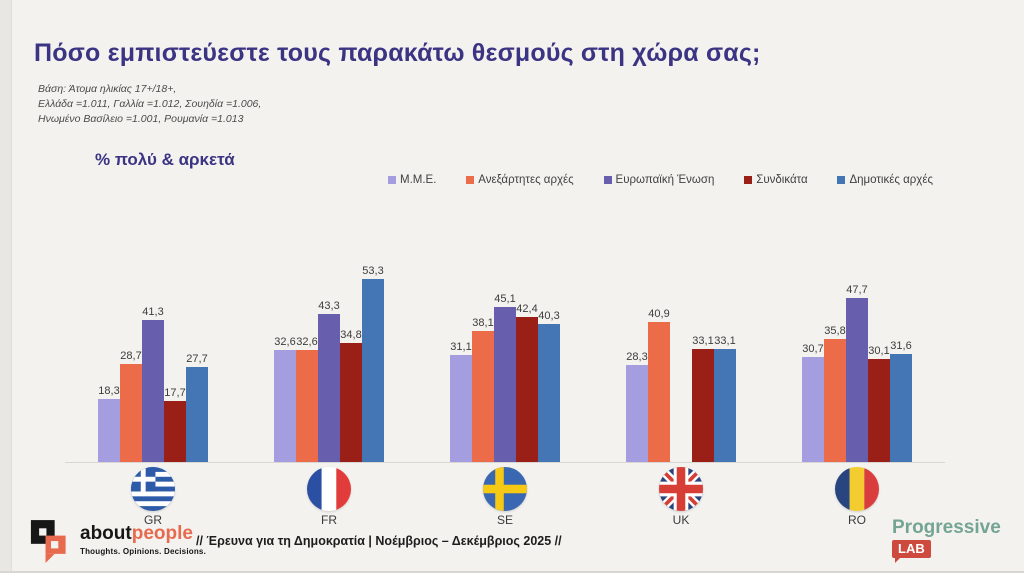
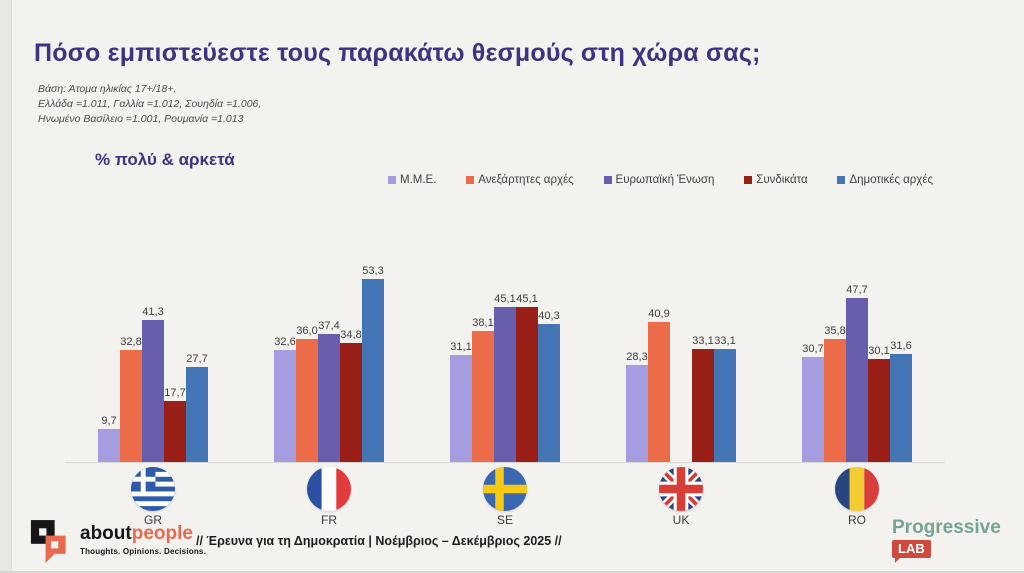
Μ.Μ.Ε./GR: 18,3 -> 9,7
Ανεξάρτητες αρχές/GR: 28,7 -> 32,8
Ανεξάρτητες αρχές/FR: 32,6 -> 36,0
Ευρωπαϊκή Ένωση/FR: 43,3 -> 37,4
Συνδικάτα/SE: 42,4 -> 45,1
